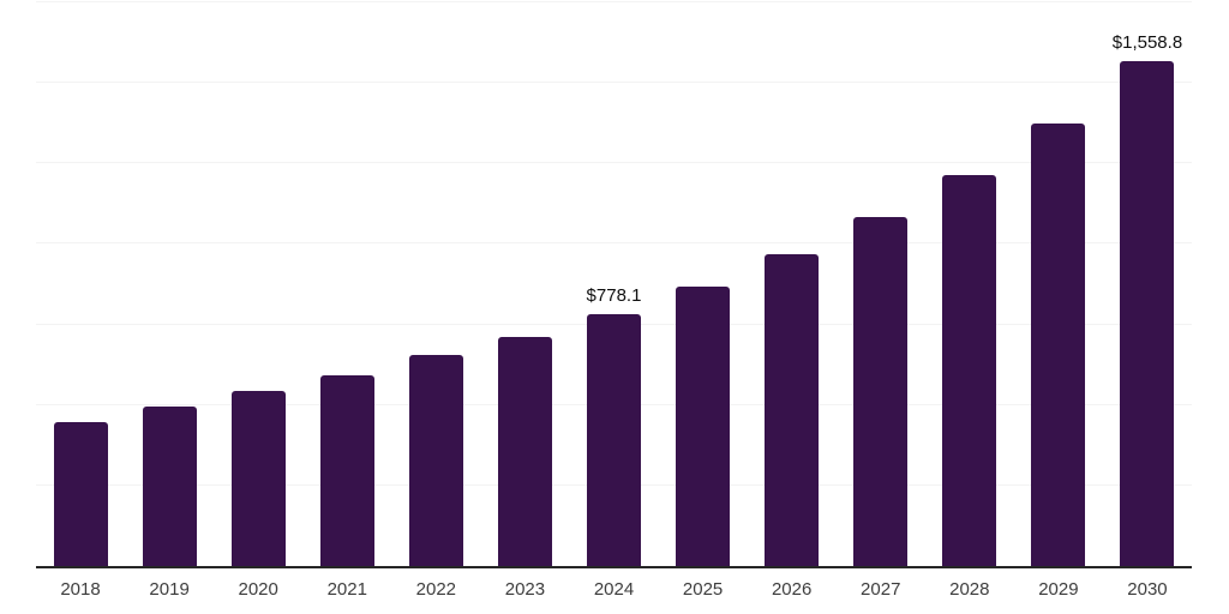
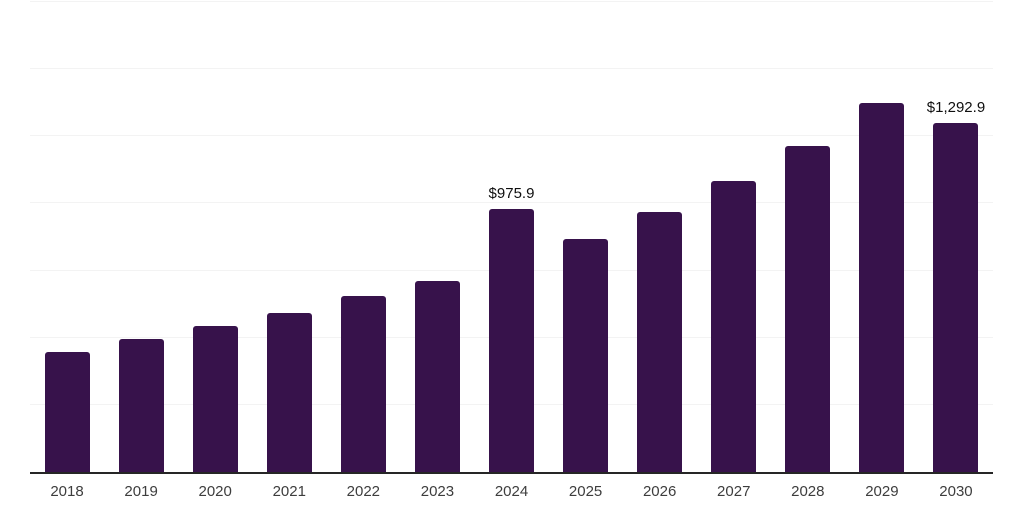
2024: $778.1 -> $975.9
2030: $1,558.8 -> $1,292.9
